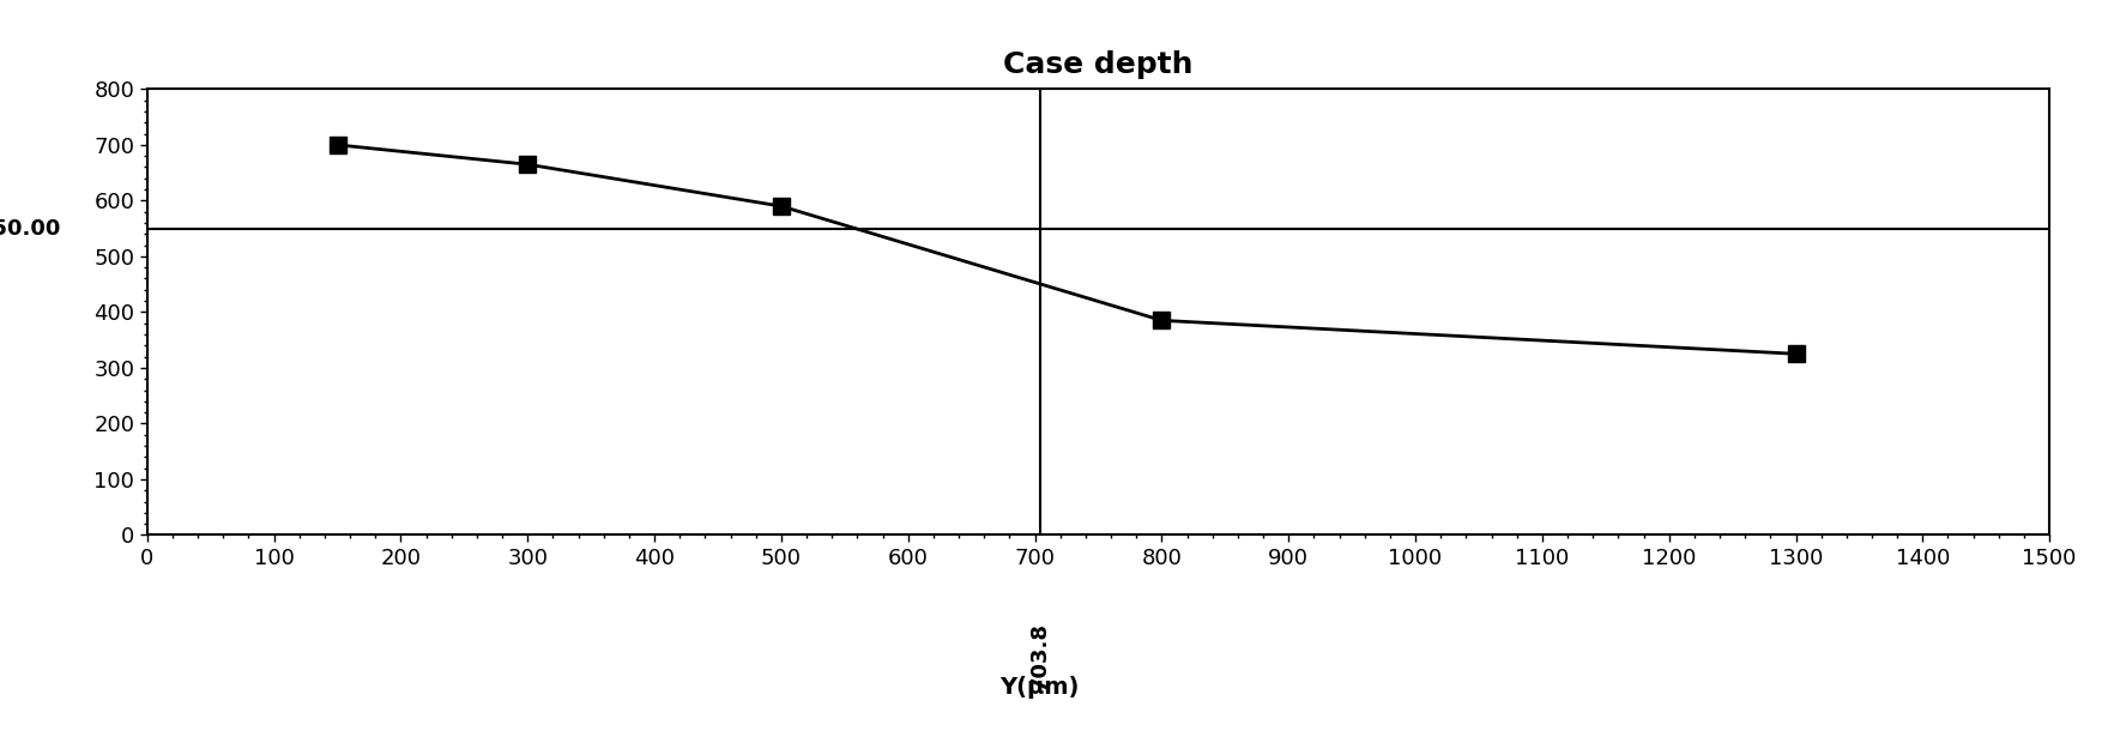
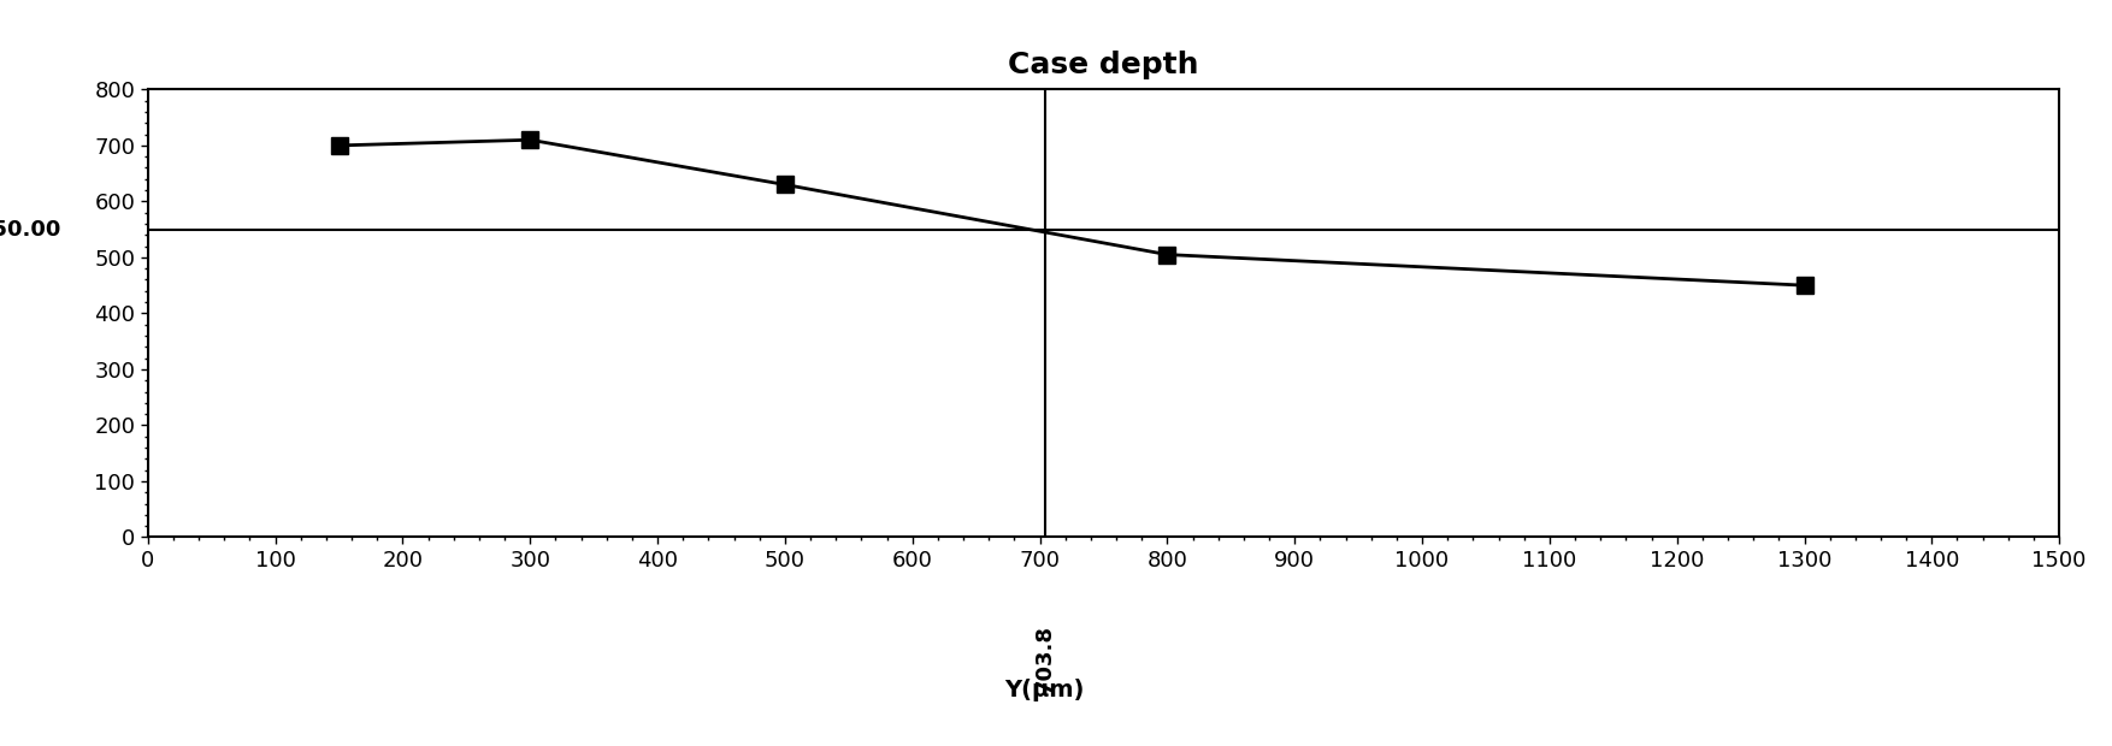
300: 665 -> 710
500: 590 -> 630
800: 385 -> 505
1300: 325 -> 450
